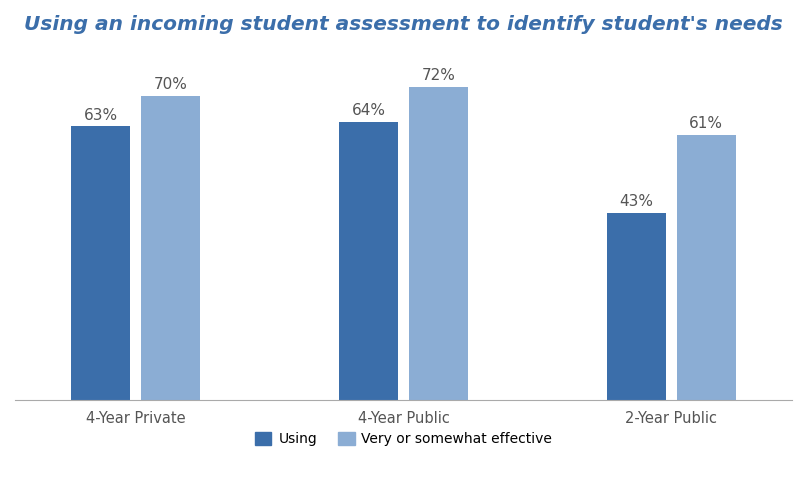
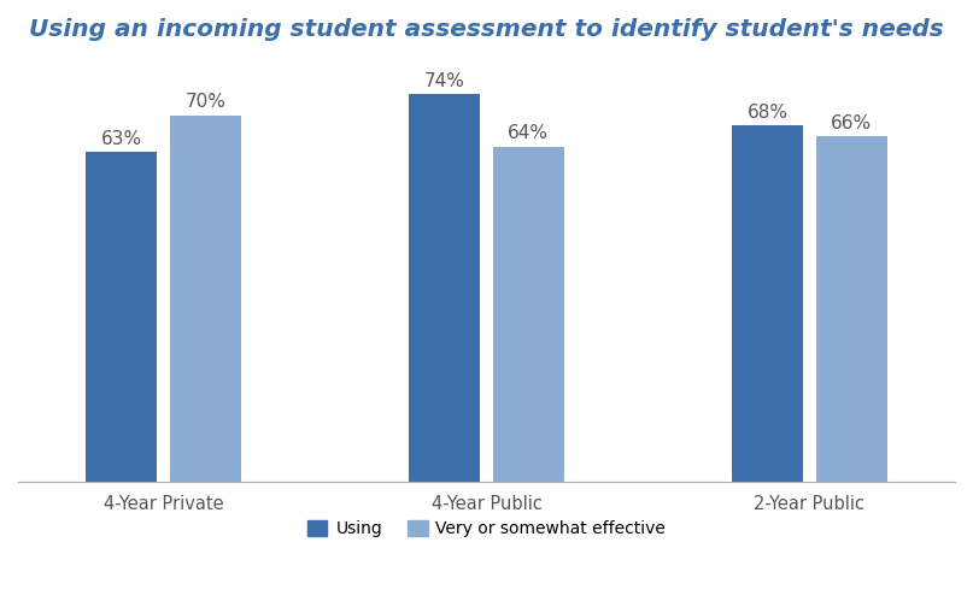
Using/4-Year Public: 64% -> 74%
Very or somewhat effective/4-Year Public: 72% -> 64%
Using/2-Year Public: 43% -> 68%
Very or somewhat effective/2-Year Public: 61% -> 66%
